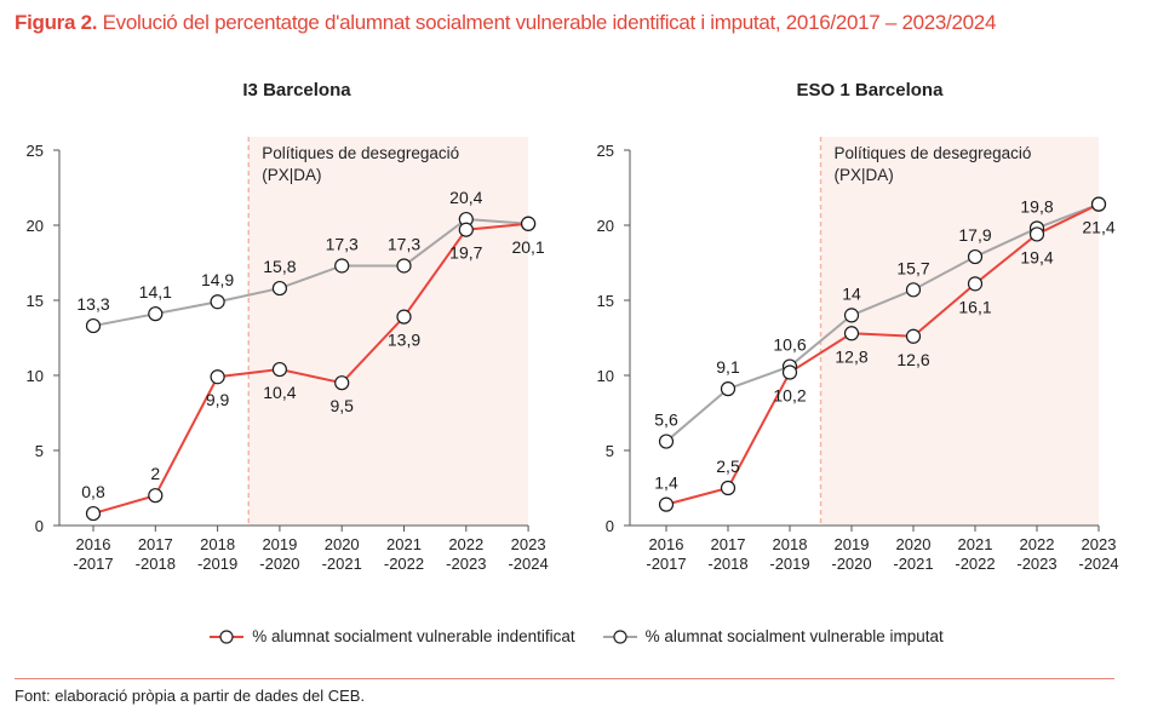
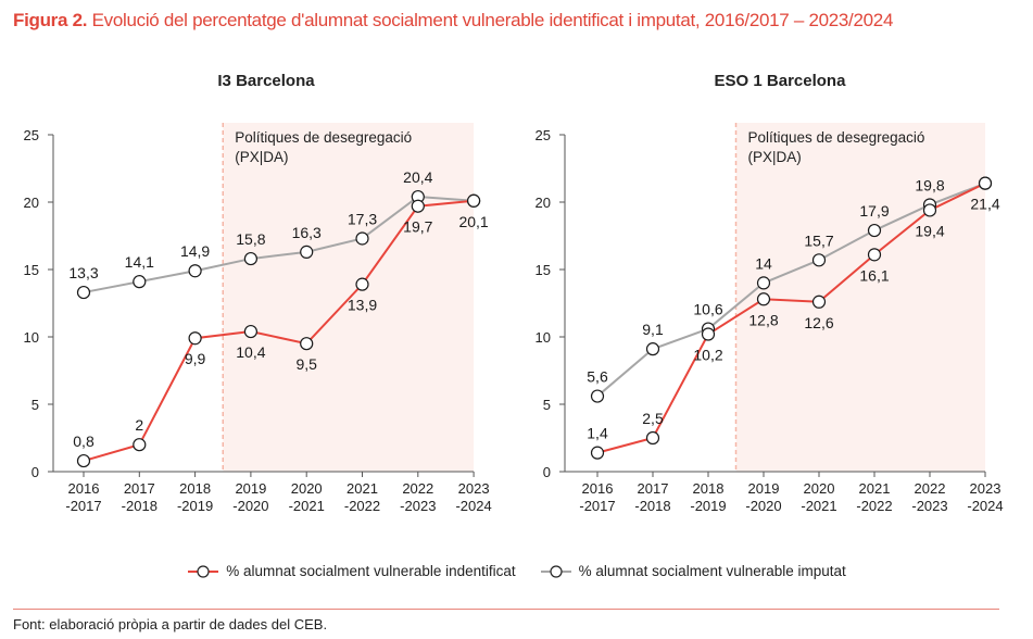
I3 Barcelona/% alumnat socialment vulnerable imputat/2020 -2021: 17,3 -> 16,3
